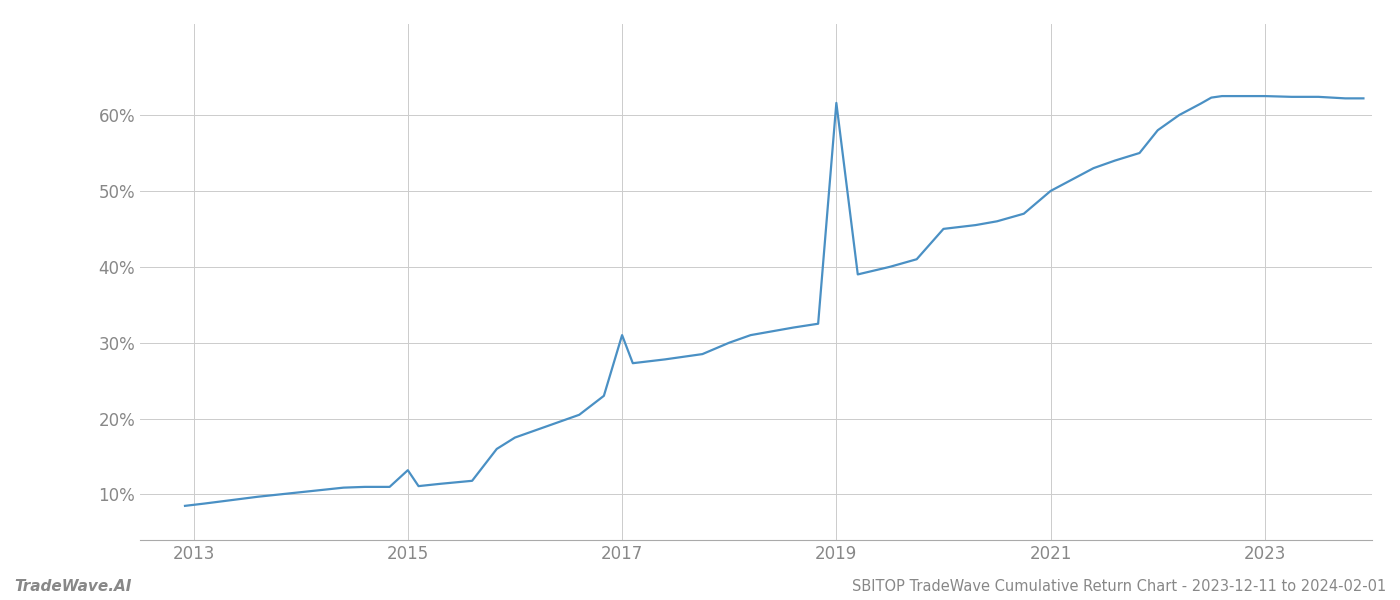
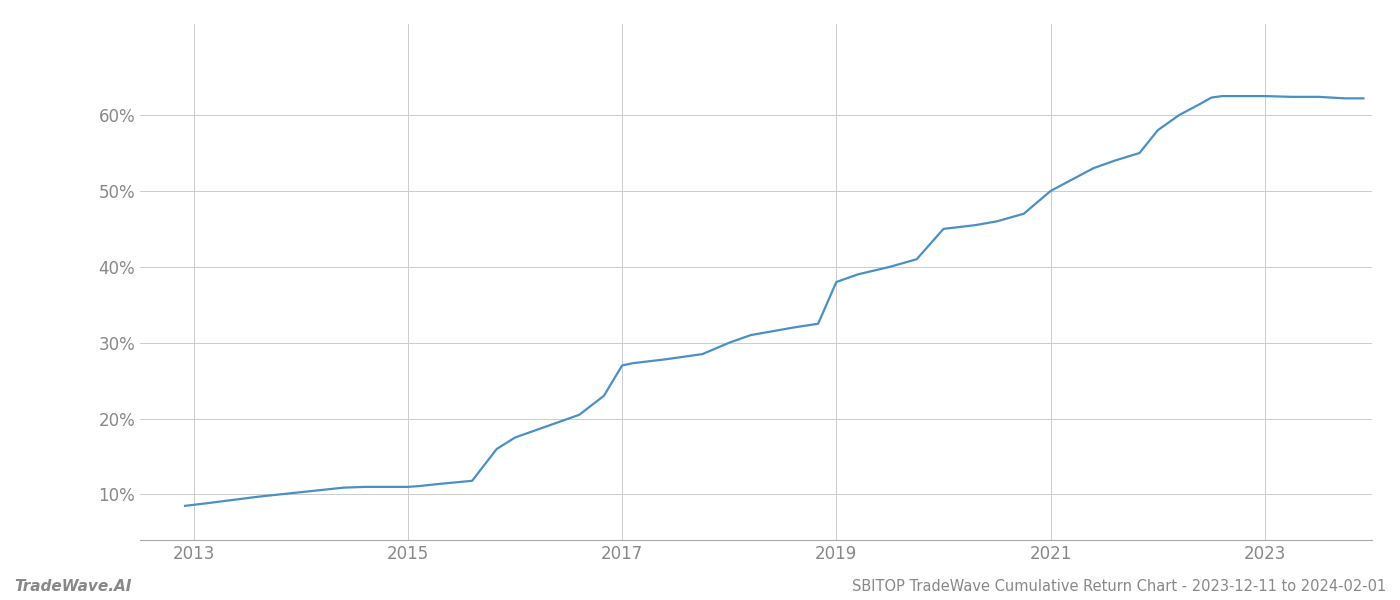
2015: 13.2% -> 11.0%
2017: 31.0% -> 27.0%
2019: 61.6% -> 38.0%
